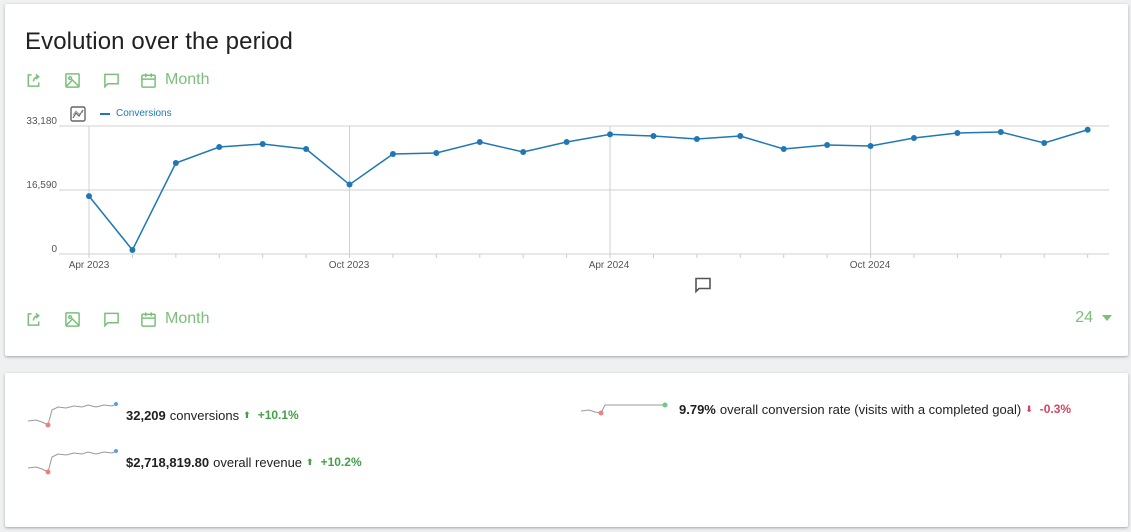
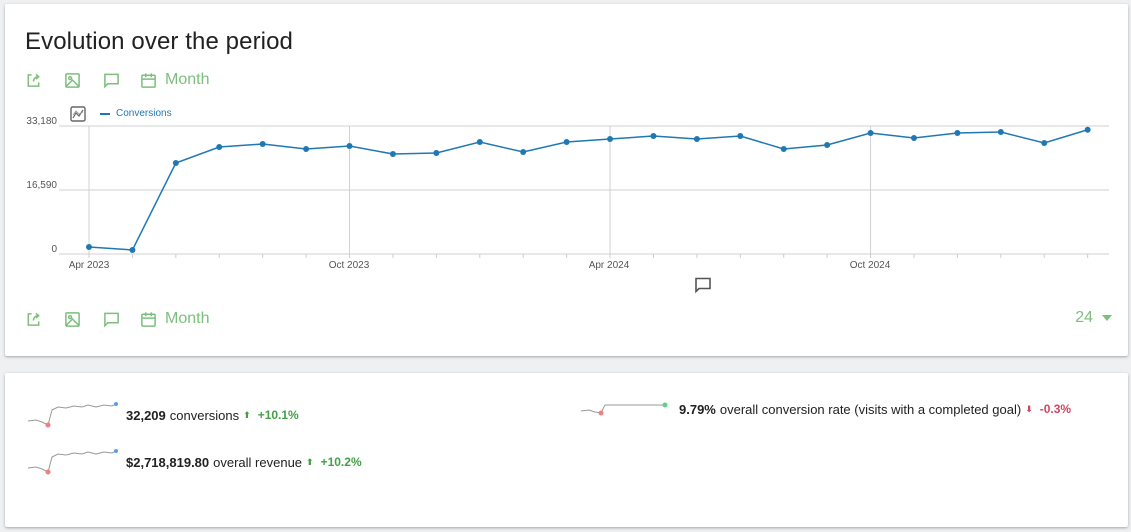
Apr 2023: 15000 -> 2000
Oct 2023: 18000 -> 28000
Apr 2024: 31000 -> 30000
Oct 2024: 28000 -> 31000
